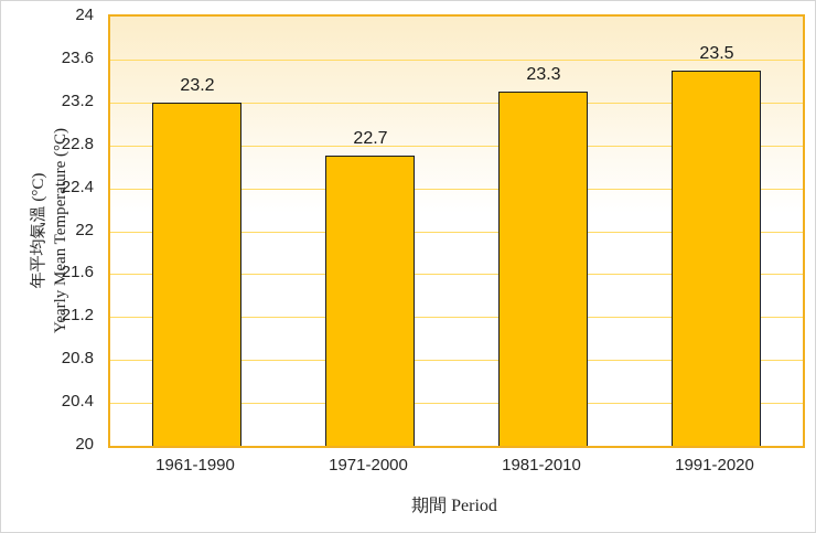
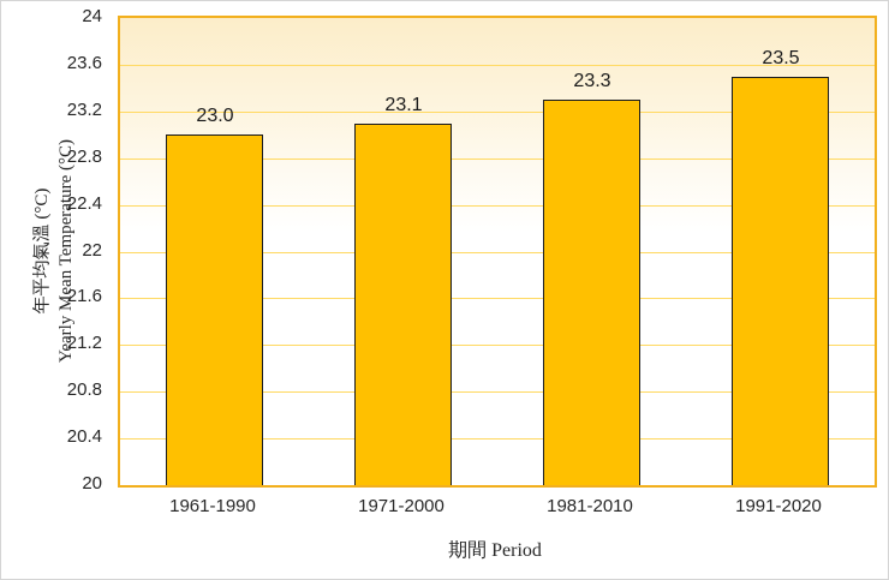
1961-1990: 23.2 -> 23.0
1971-2000: 22.7 -> 23.1
